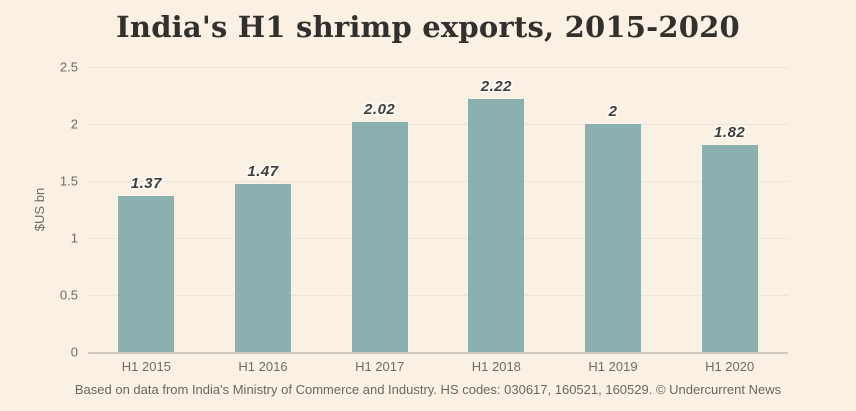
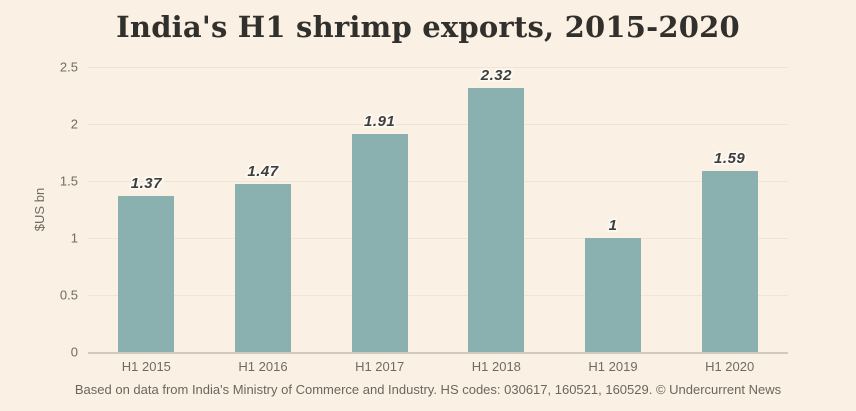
H1 2017: 2.02 -> 1.91
H1 2018: 2.22 -> 2.32
H1 2019: 2 -> 1
H1 2020: 1.82 -> 1.59
